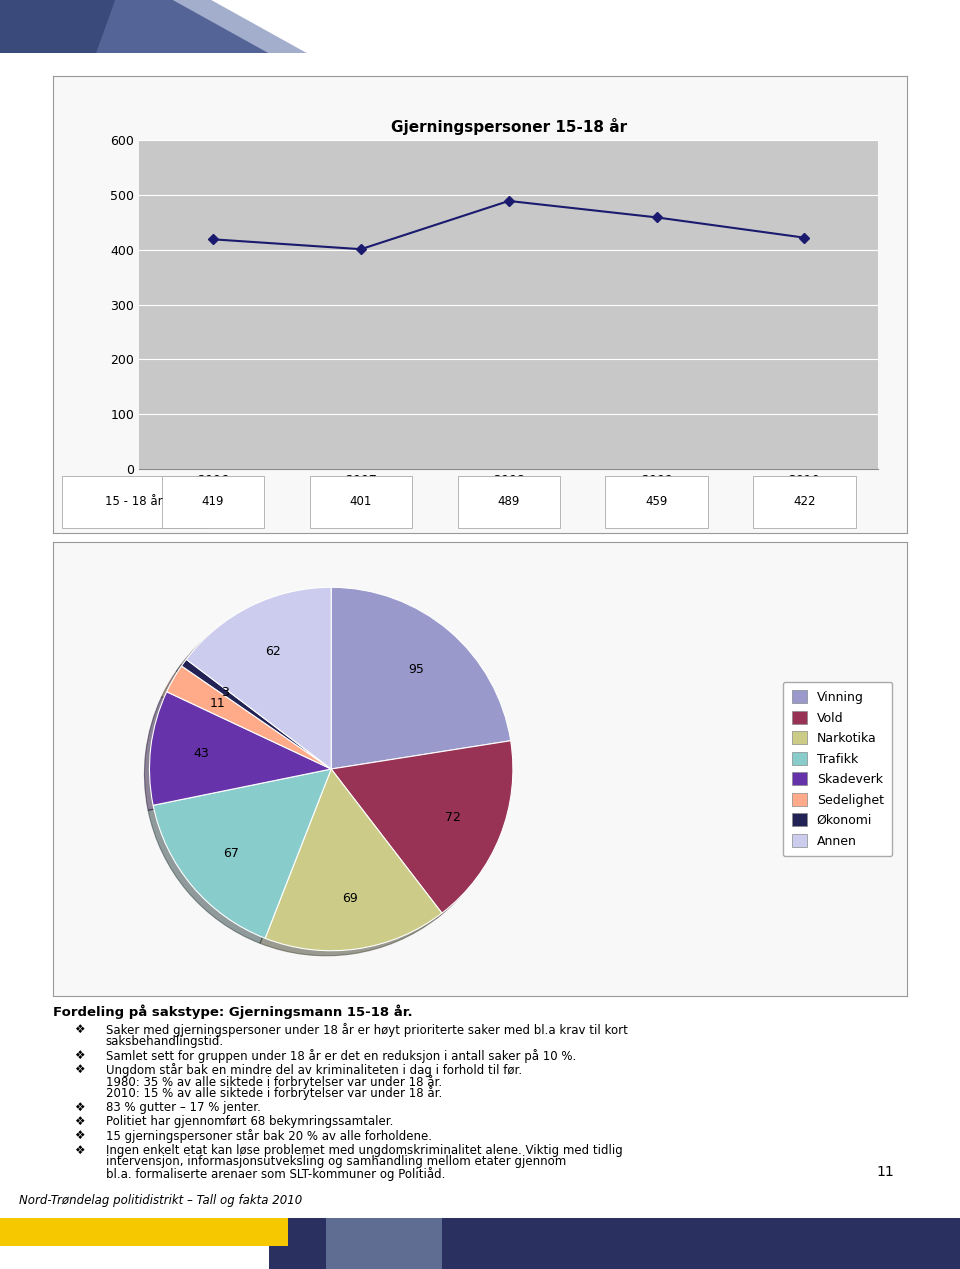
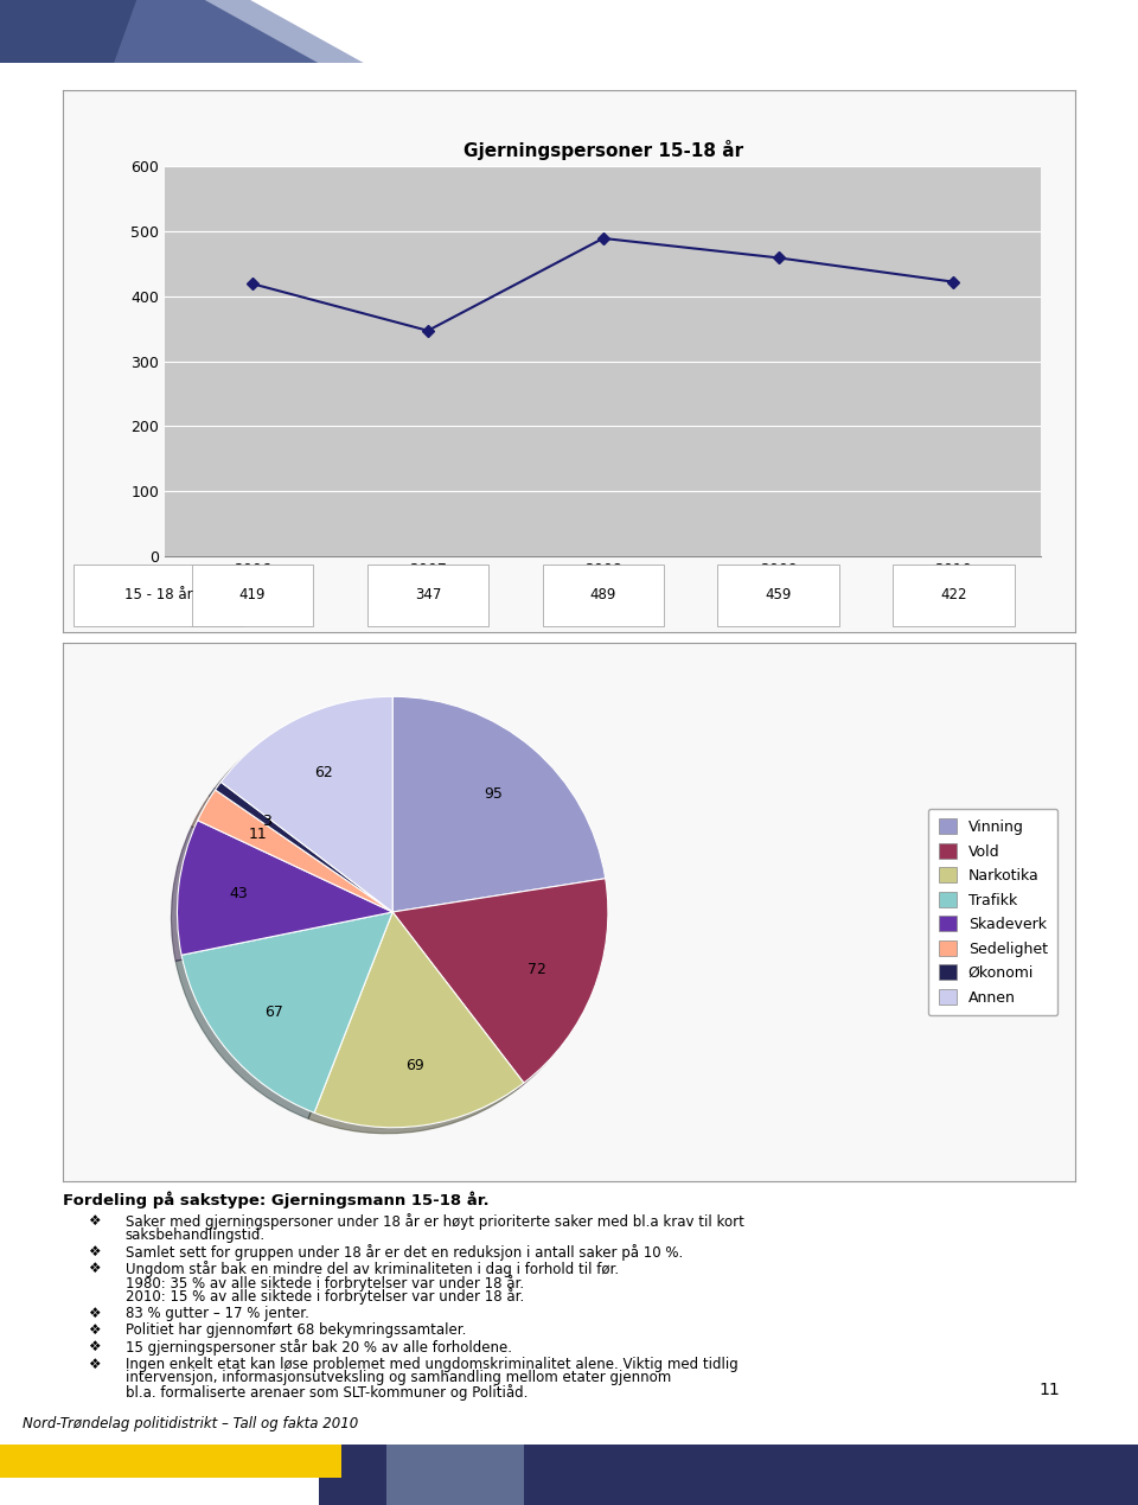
2007: 401 -> 347
